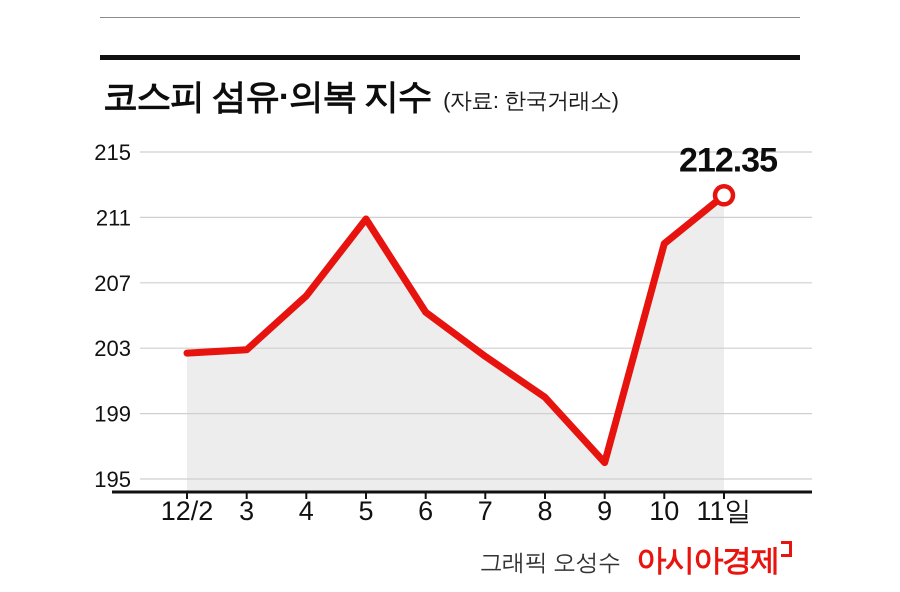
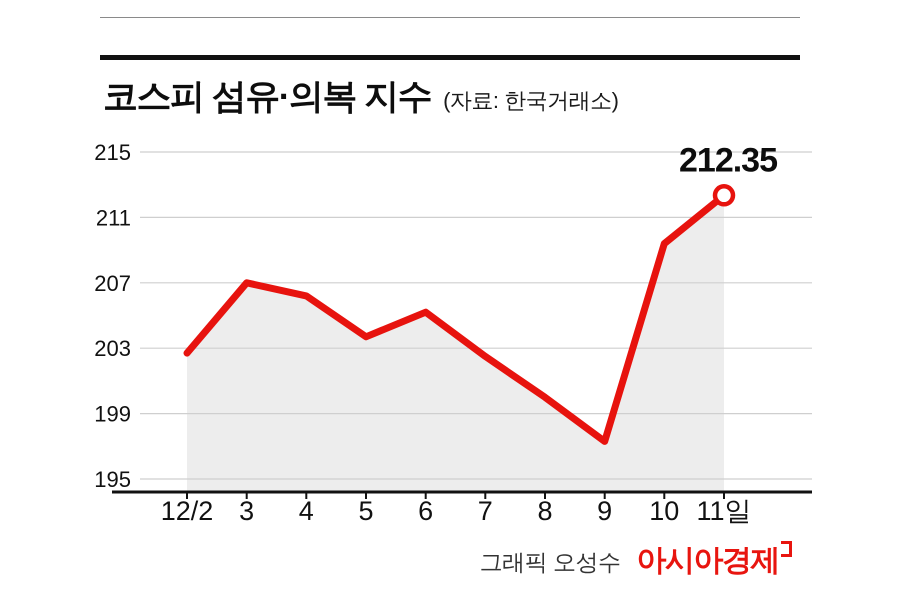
3: 202.9 -> 207.0
5: 210.9 -> 203.7
9: 196.0 -> 197.3
